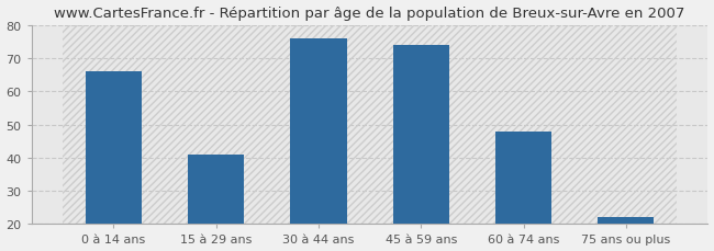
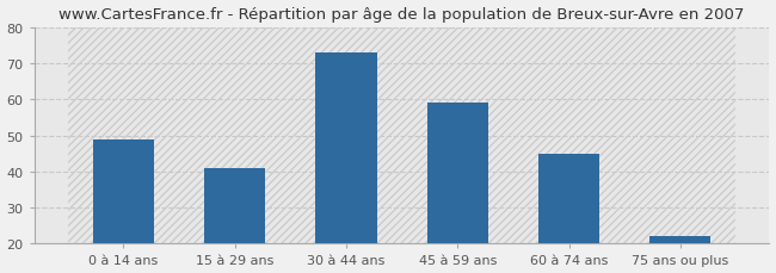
0 à 14 ans: 66 -> 49
30 à 44 ans: 76 -> 73
45 à 59 ans: 74 -> 59
60 à 74 ans: 48 -> 45
